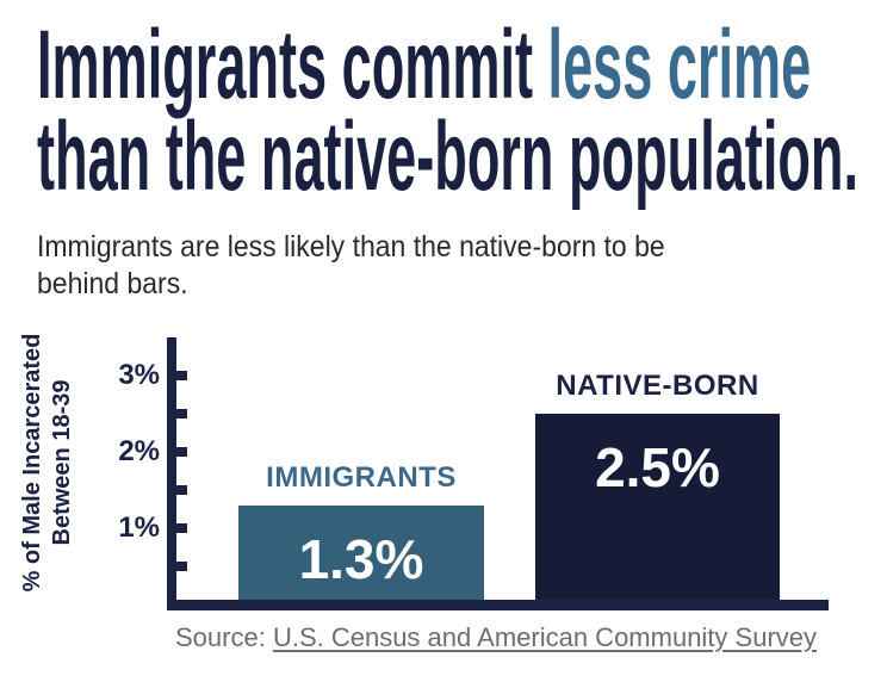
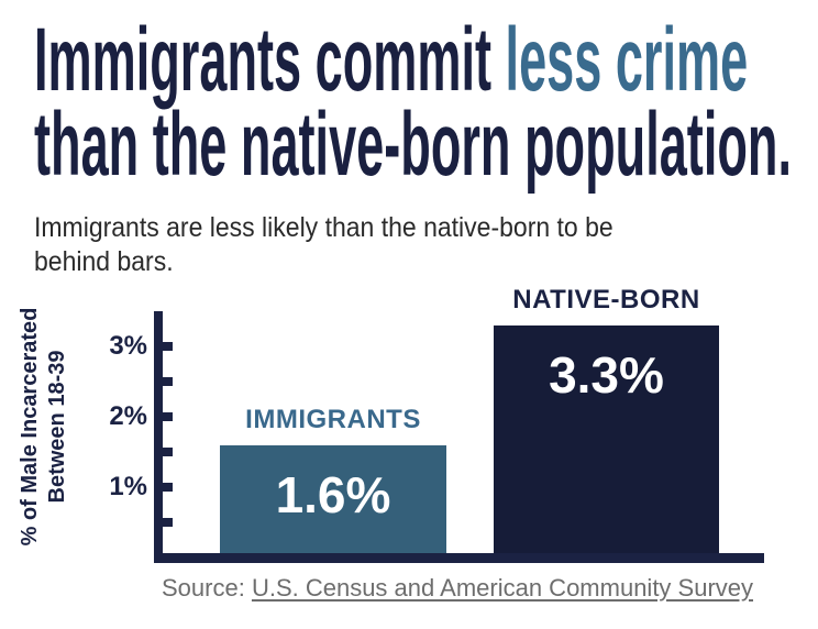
IMMIGRANTS: 1.3% -> 1.6%
NATIVE-BORN: 2.5% -> 3.3%
